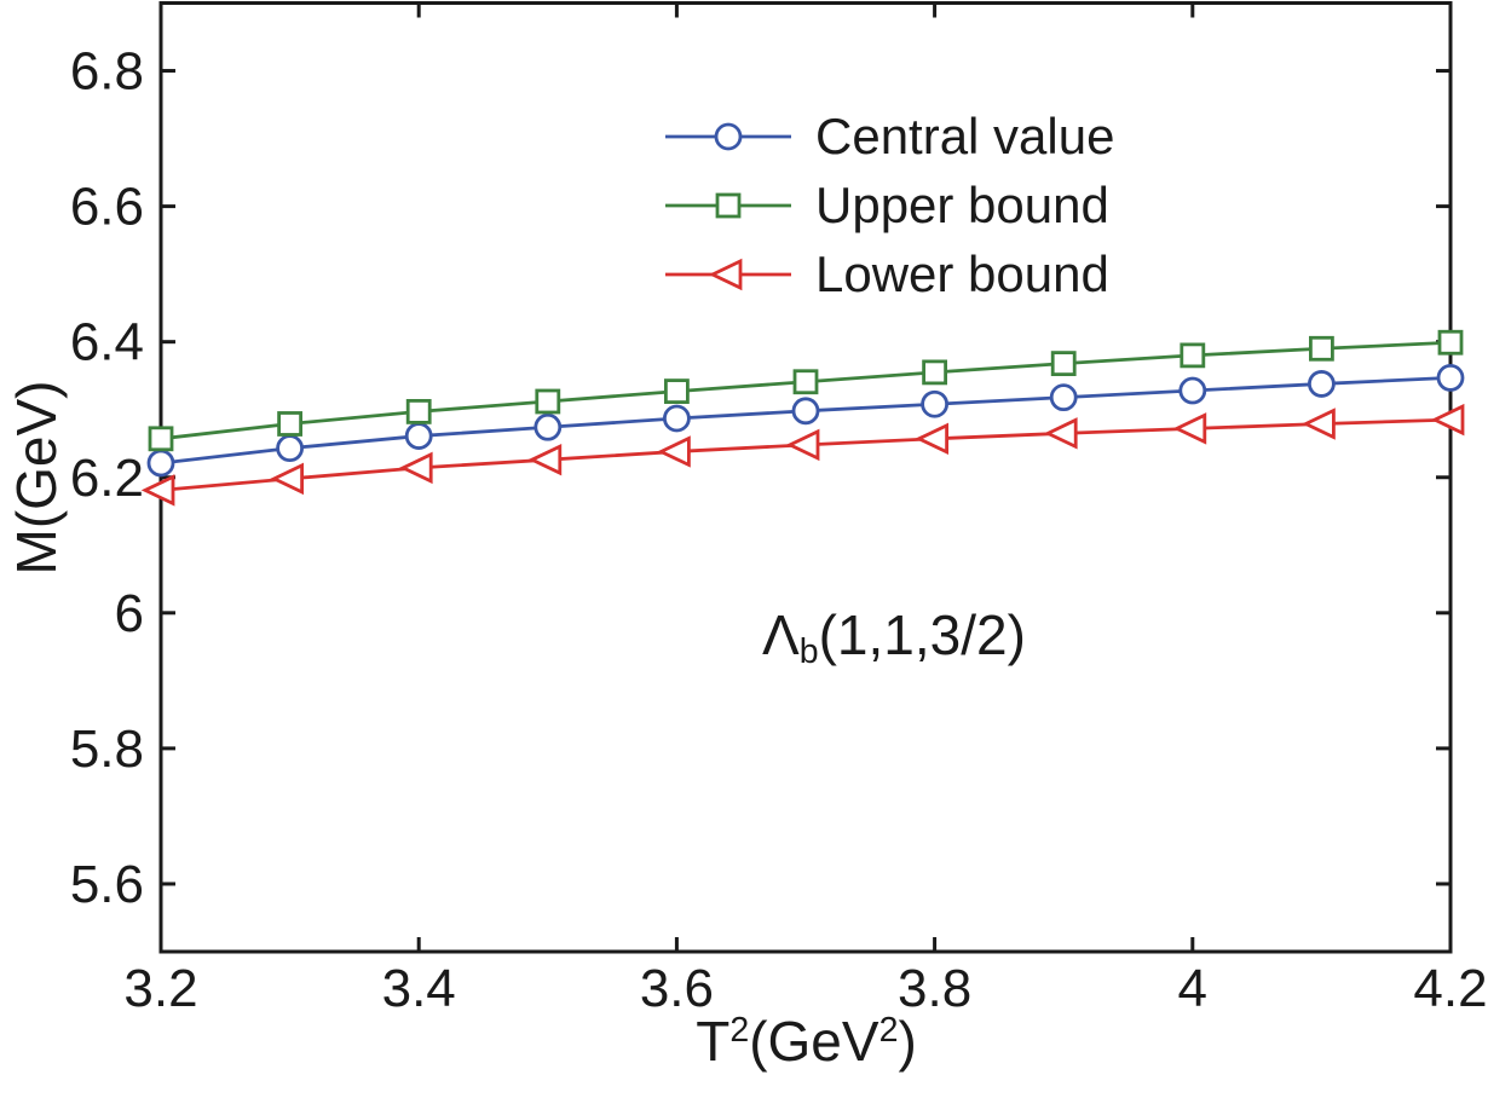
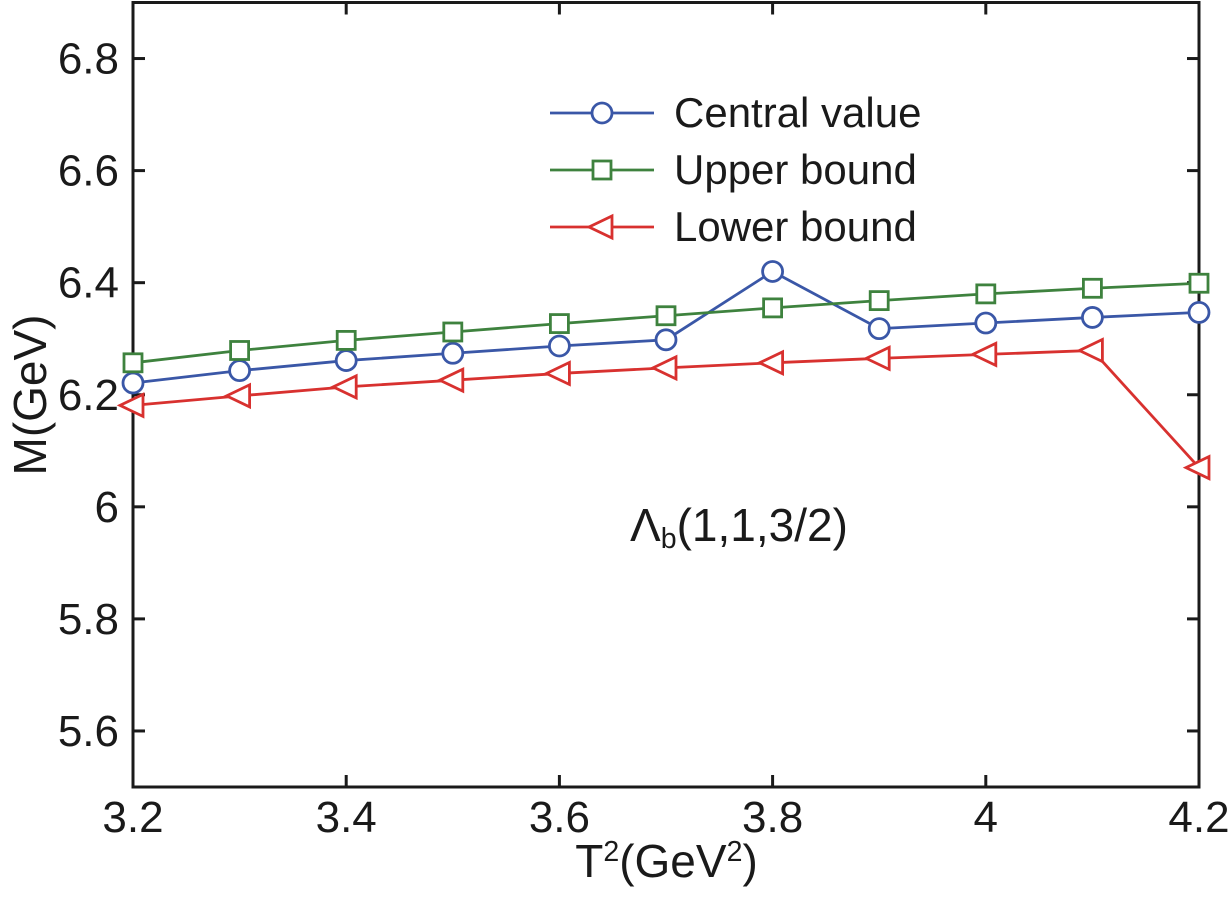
Central value/3.8: 6.31 -> 6.42
Lower bound/4.2: 6.29 -> 6.07
